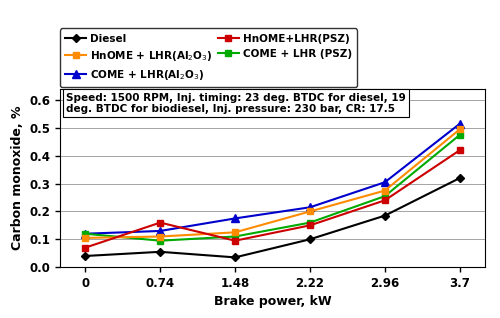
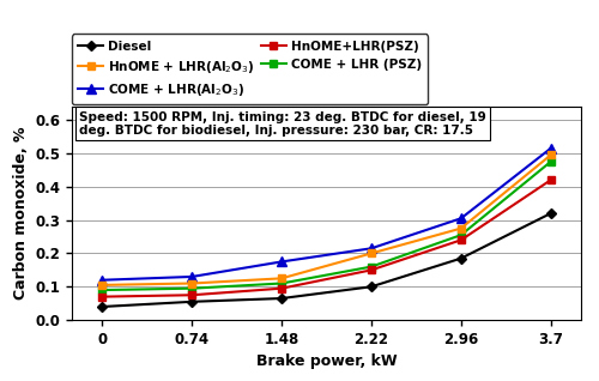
COME + LHR (PSZ)/0: 0.120 -> 0.090
HnOME+LHR(PSZ)/0.74: 0.160 -> 0.075
Diesel/1.48: 0.035 -> 0.065
